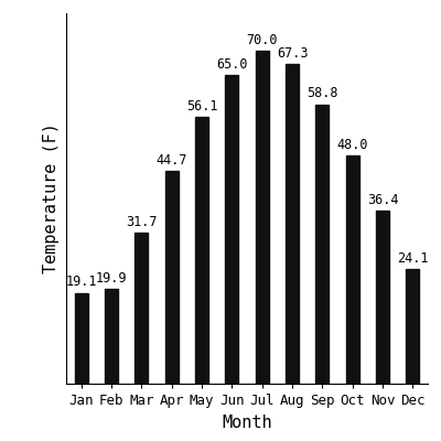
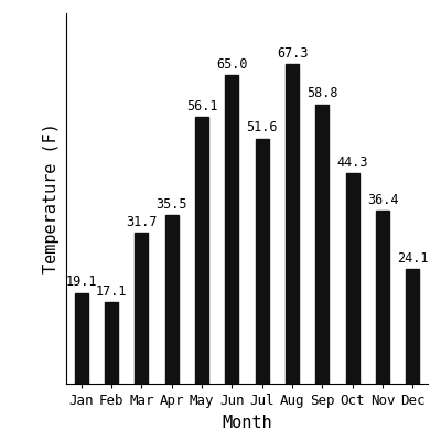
Feb: 19.9 -> 17.1
Apr: 44.7 -> 35.5
Jul: 70.0 -> 51.6
Oct: 48.0 -> 44.3
